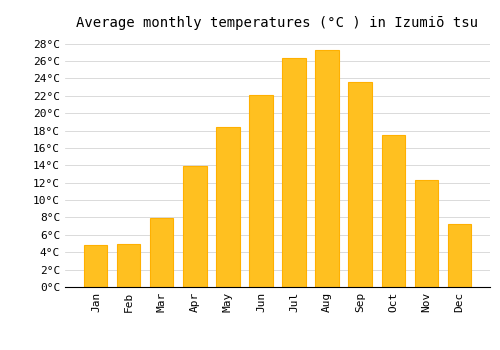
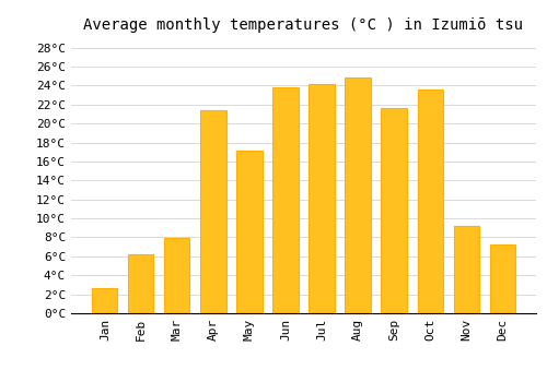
Jan: 4.8°C -> 2.6°C
Feb: 5.0°C -> 6.2°C
Apr: 13.9°C -> 21.4°C
May: 18.4°C -> 17.2°C
Jun: 22.1°C -> 23.8°C
Jul: 26.3°C -> 24.2°C
Aug: 27.3°C -> 24.8°C
Sep: 23.6°C -> 21.6°C
Oct: 17.5°C -> 23.6°C
Nov: 12.3°C -> 9.2°C
